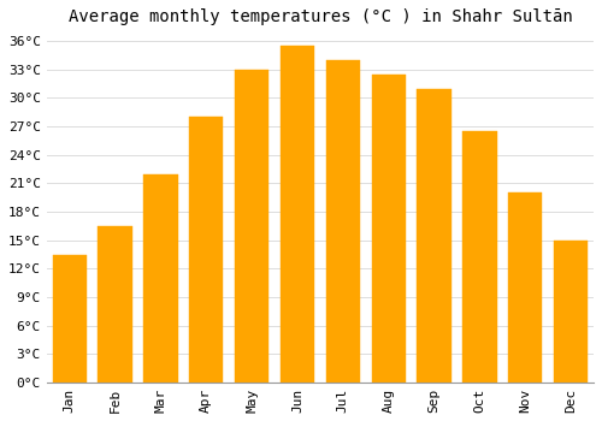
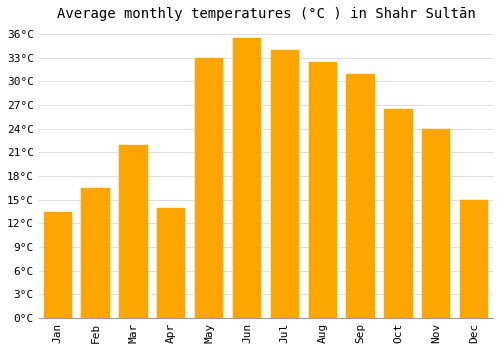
Apr: 28.0°C -> 14.0°C
Nov: 20.0°C -> 24.0°C
